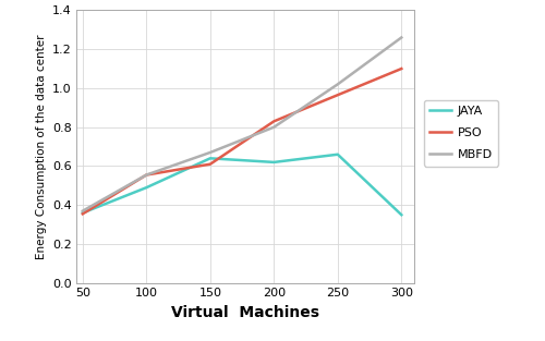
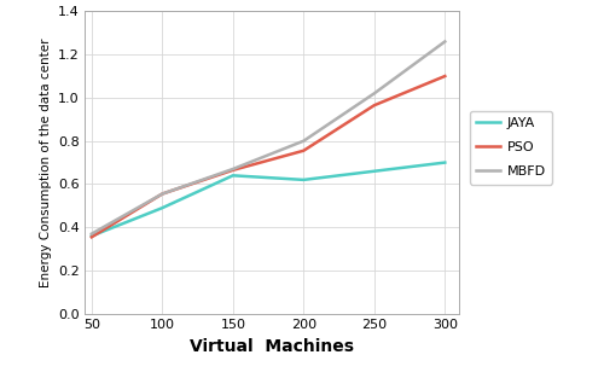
PSO/150: 0.61 -> 0.67
PSO/200: 0.83 -> 0.76
JAYA/300: 0.35 -> 0.70
